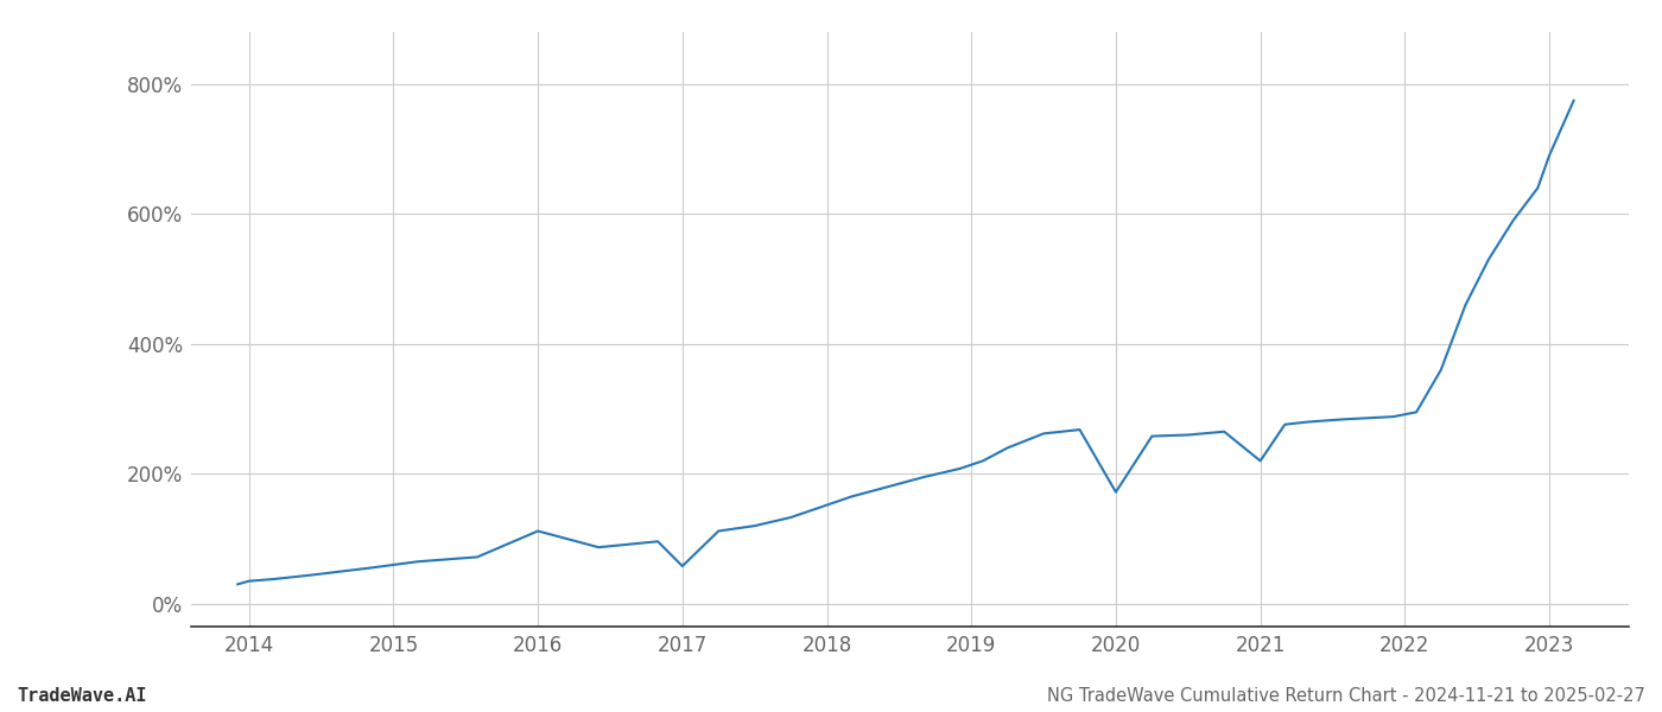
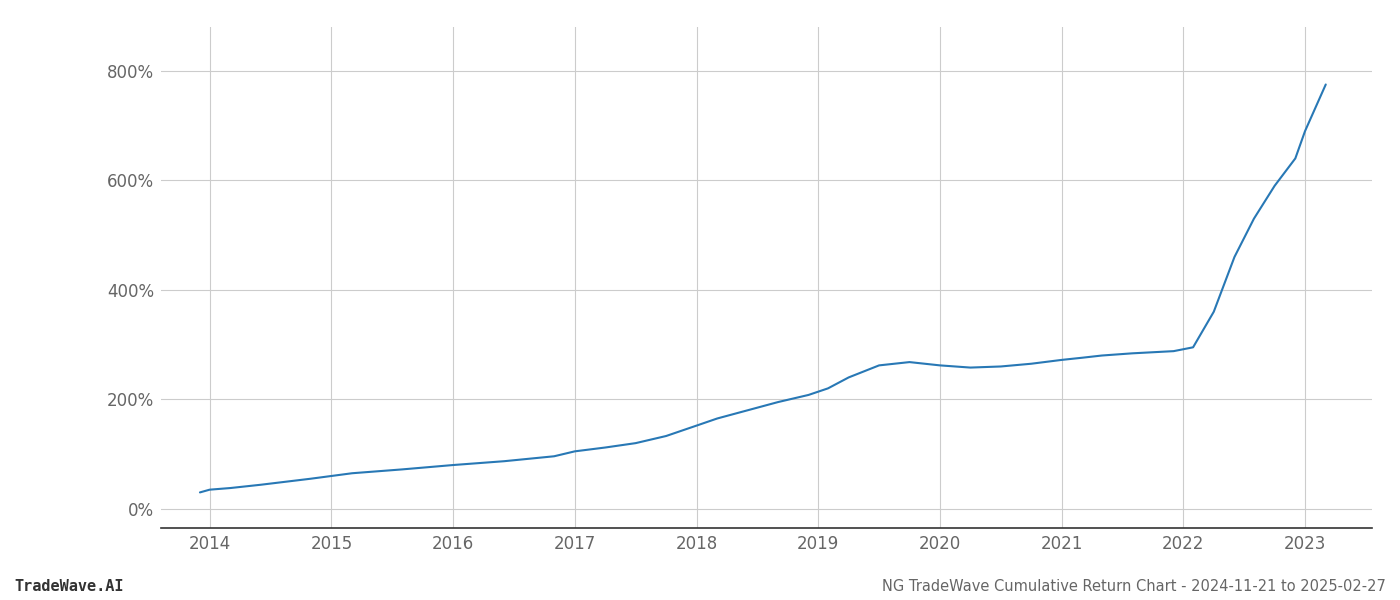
2016: 112% -> 80%
2017: 58% -> 105%
2020: 172% -> 262%
2021: 220% -> 272%
